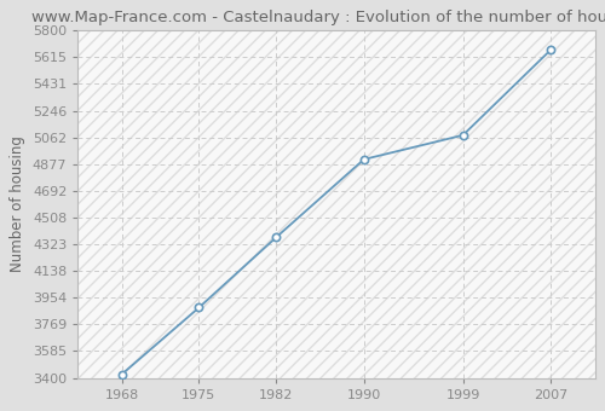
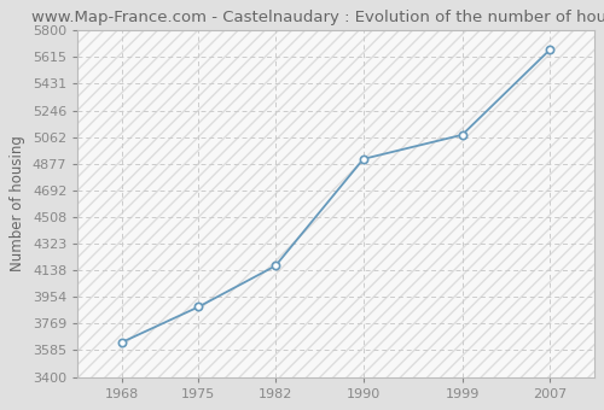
1968: 3430 -> 3640
1982: 4370 -> 4170
